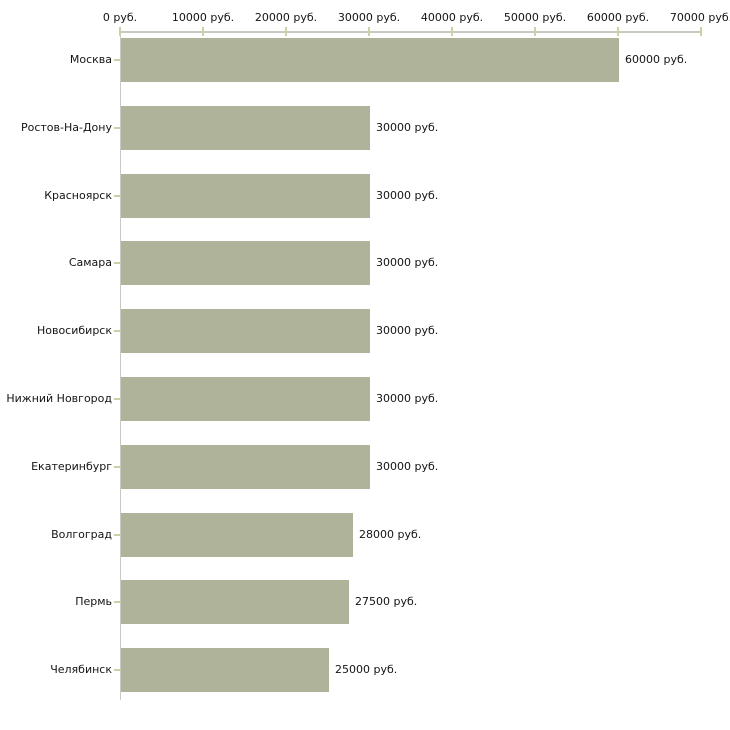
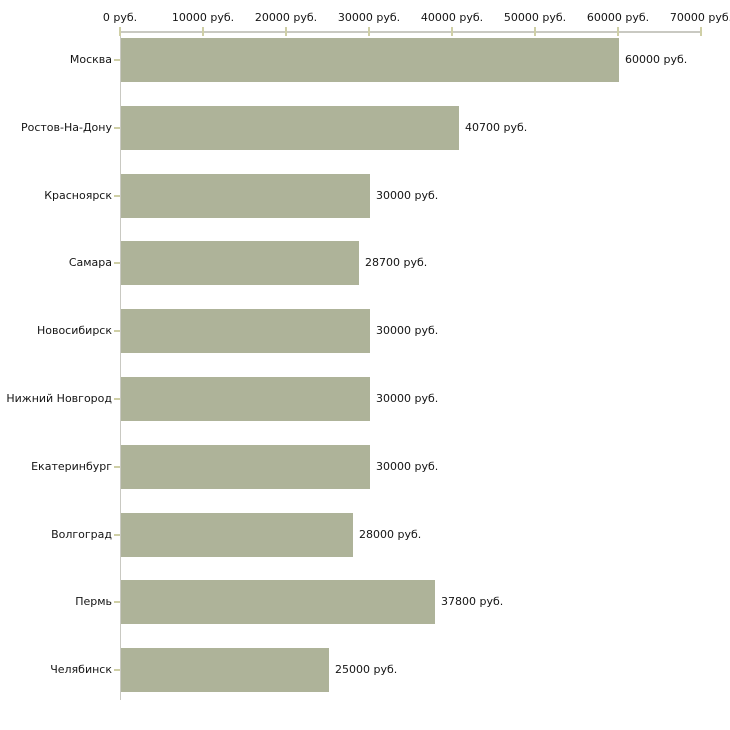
Ростов-На-Дону: 30000 -> 40700
Самара: 30000 -> 28700
Пермь: 27500 -> 37800
